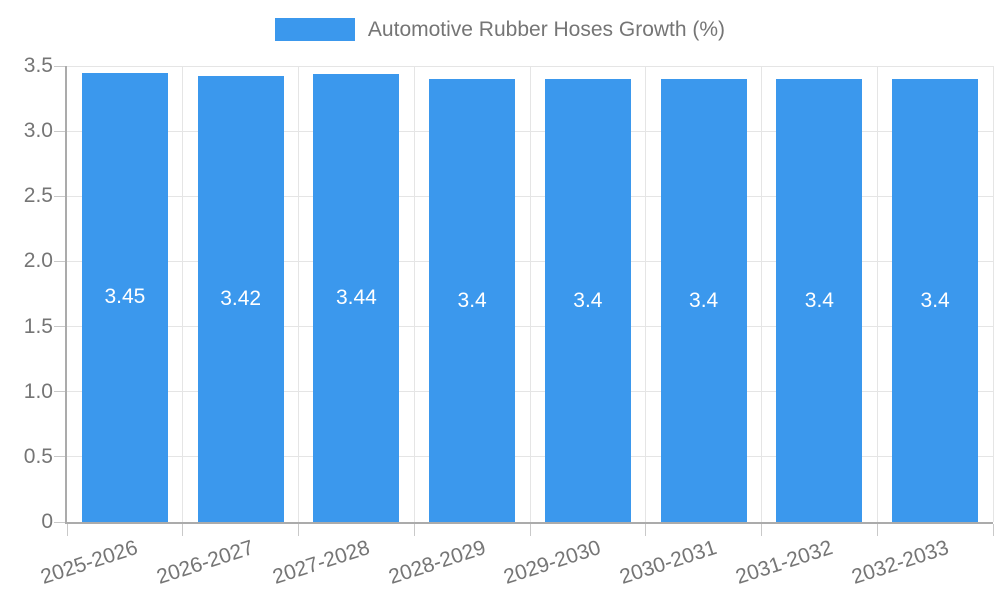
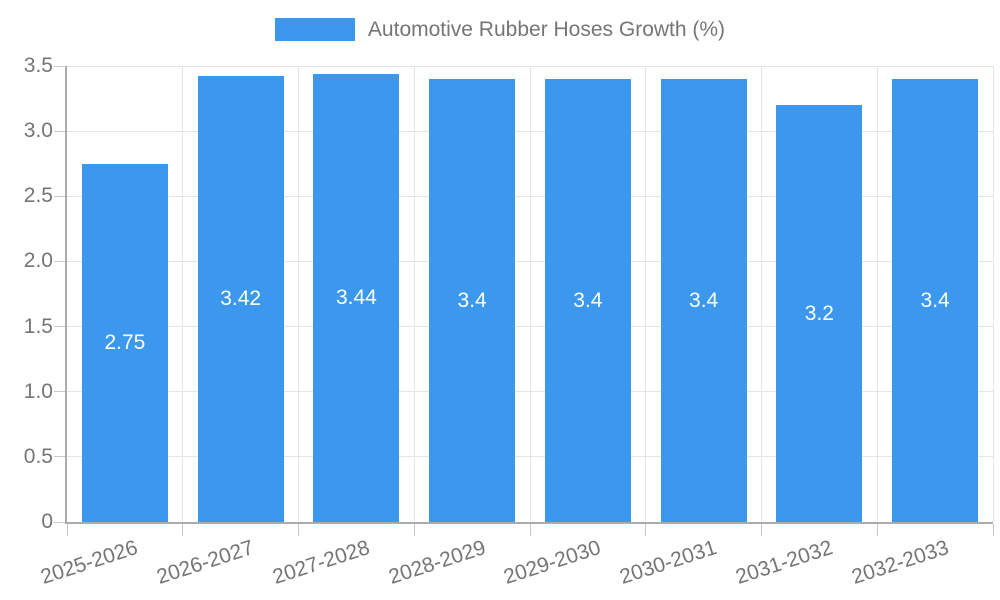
2025-2026: 3.45 -> 2.75
2031-2032: 3.4 -> 3.2
